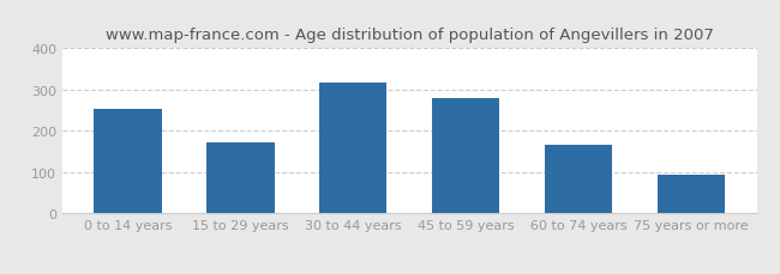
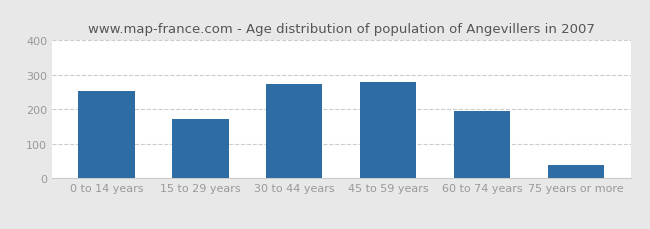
30 to 44 years: 317 -> 275
60 to 74 years: 165 -> 195
75 years or more: 95 -> 40
